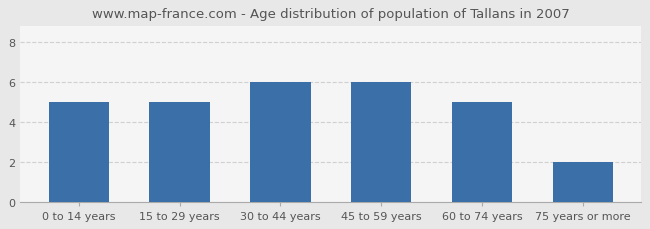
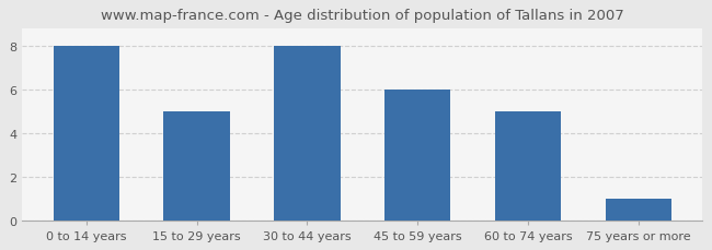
0 to 14 years: 5 -> 8
30 to 44 years: 6 -> 8
75 years or more: 2 -> 1
